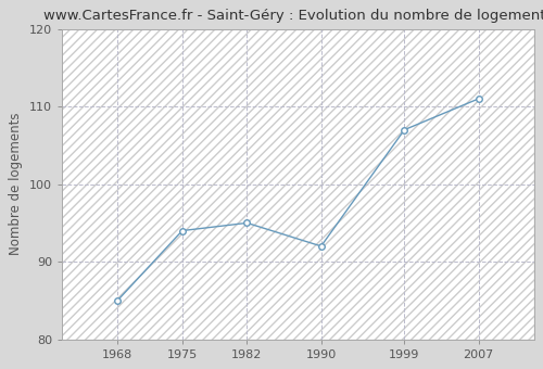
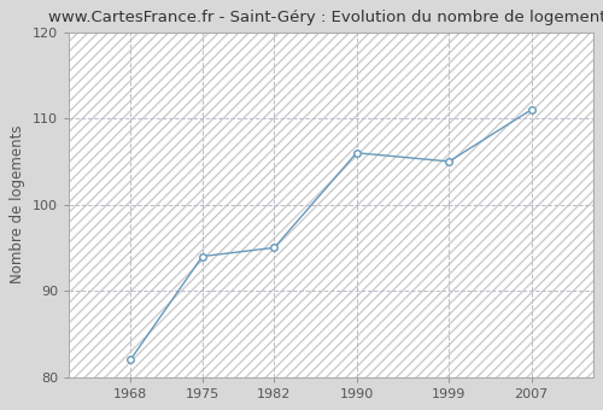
1968: 85 -> 82
1990: 92 -> 106
1999: 107 -> 105
